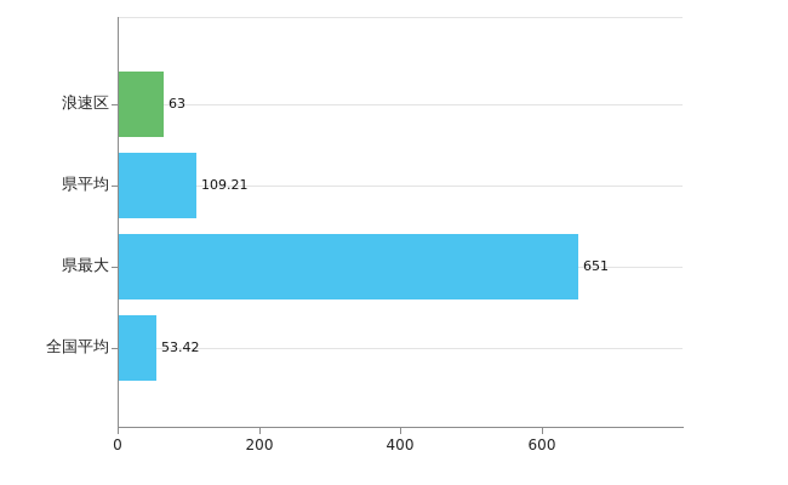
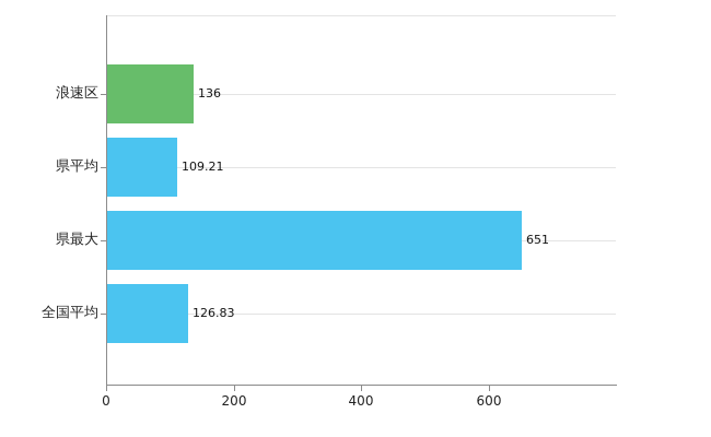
浪速区: 63 -> 136
全国平均: 53.42 -> 126.83
